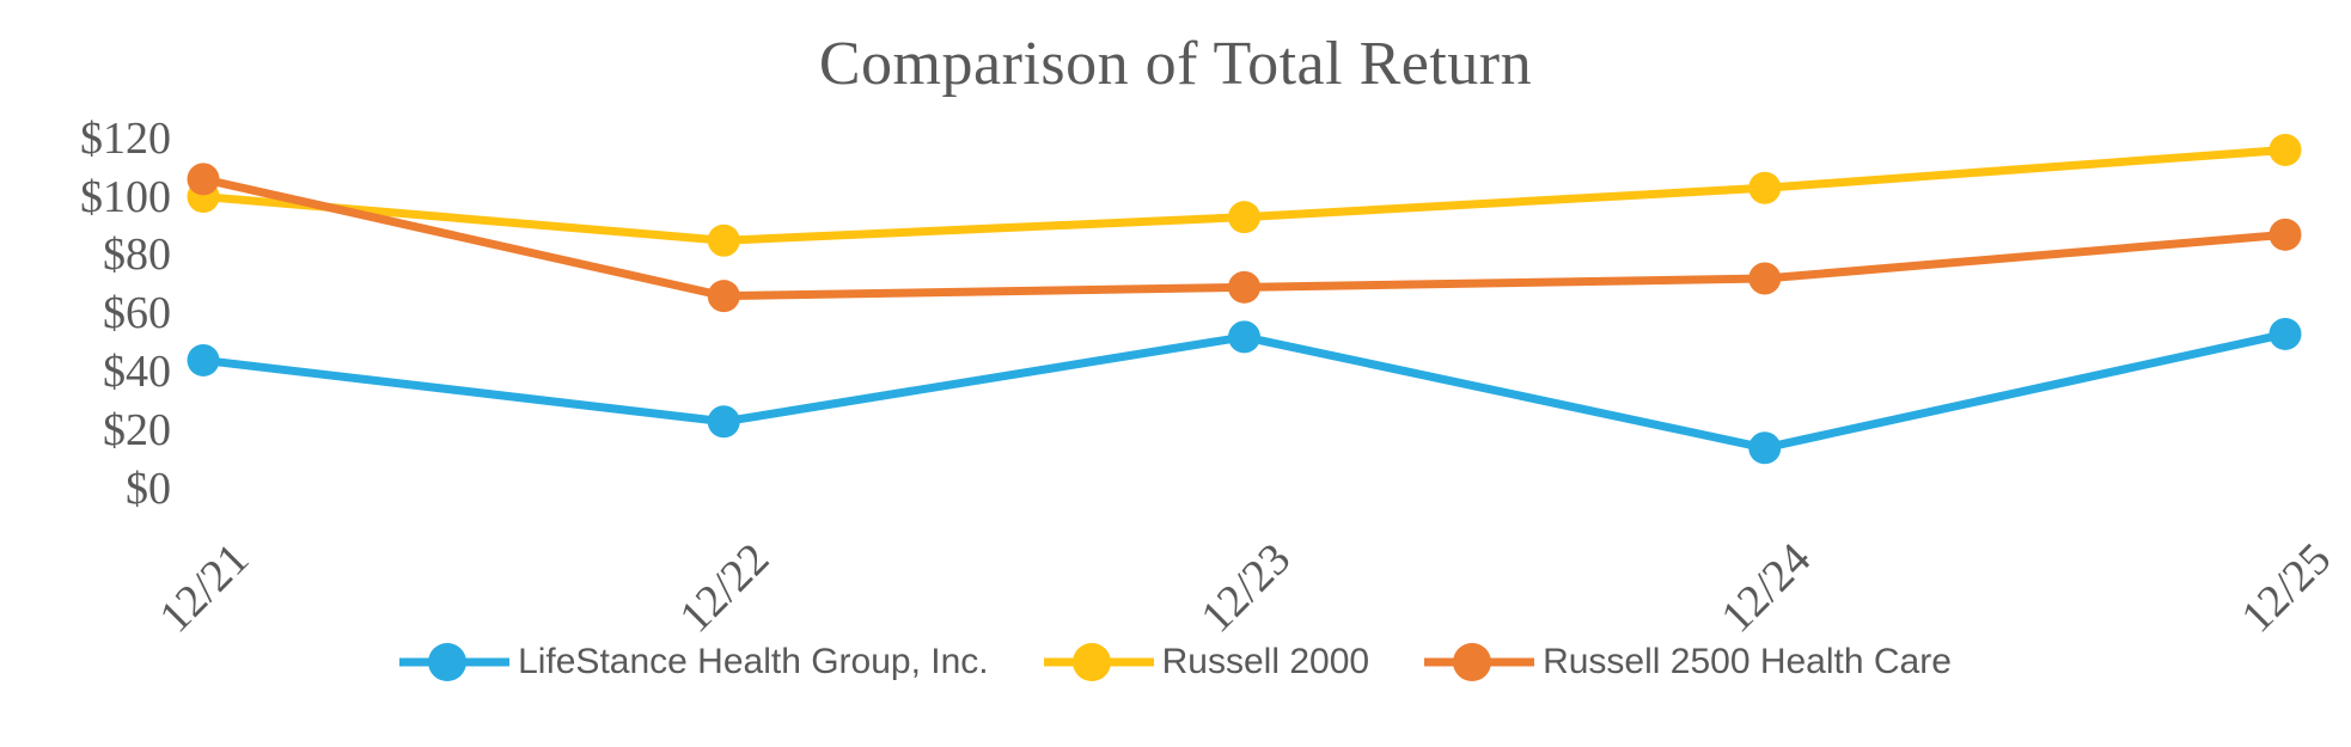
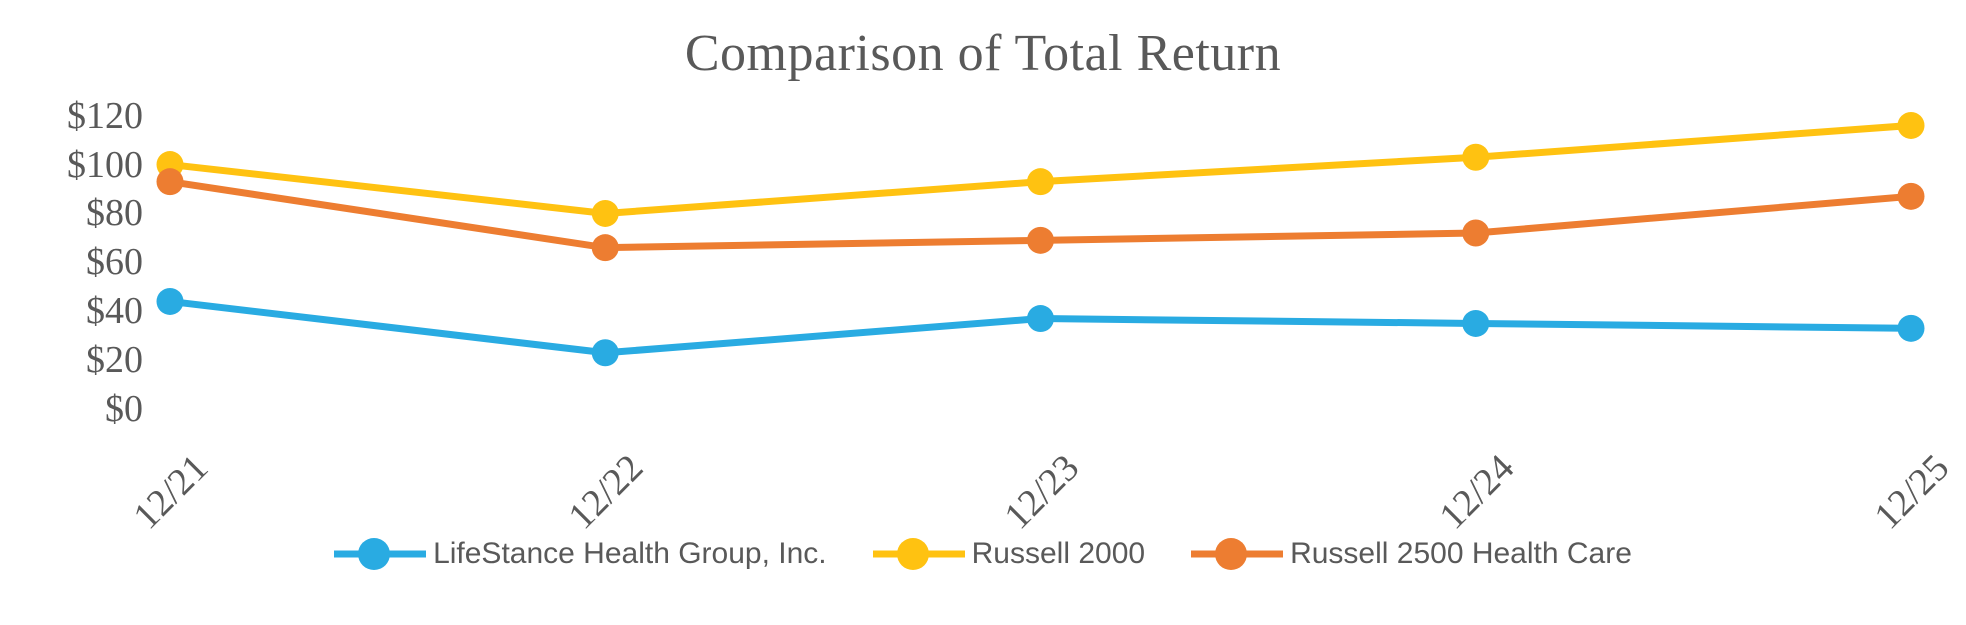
Russell 2500 Health Care/12/21: $106 -> $93
Russell 2000/12/22: $85 -> $80
LifeStance Health Group, Inc./12/23: $52 -> $37
LifeStance Health Group, Inc./12/24: $14 -> $35
LifeStance Health Group, Inc./12/25: $53 -> $33
